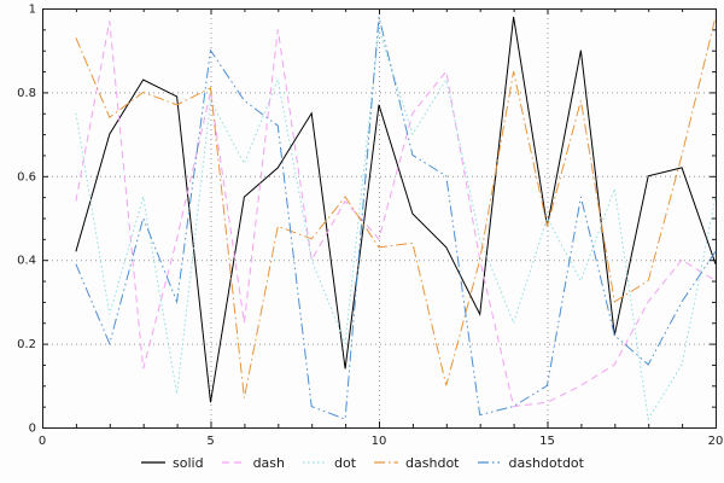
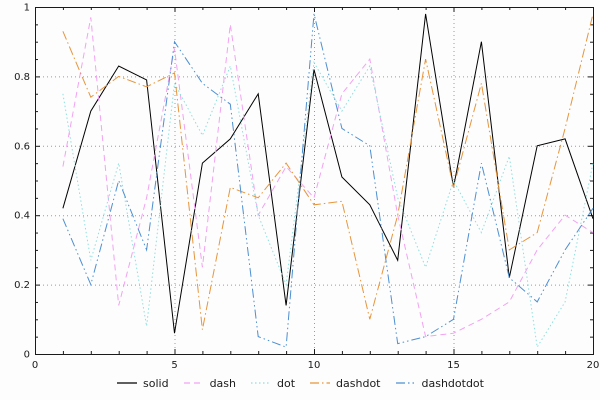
dash/5: 0.80 -> 0.88
solid/10: 0.77 -> 0.82
dot/10: 0.95 -> 0.84
